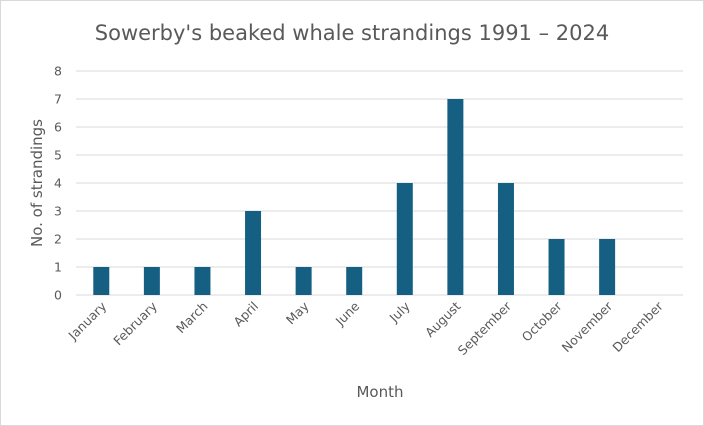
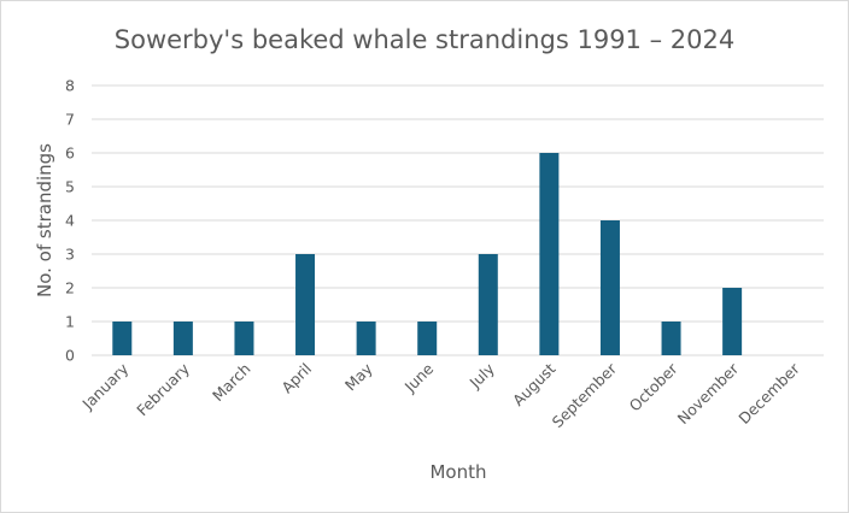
July: 4 -> 3
August: 7 -> 6
October: 2 -> 1
